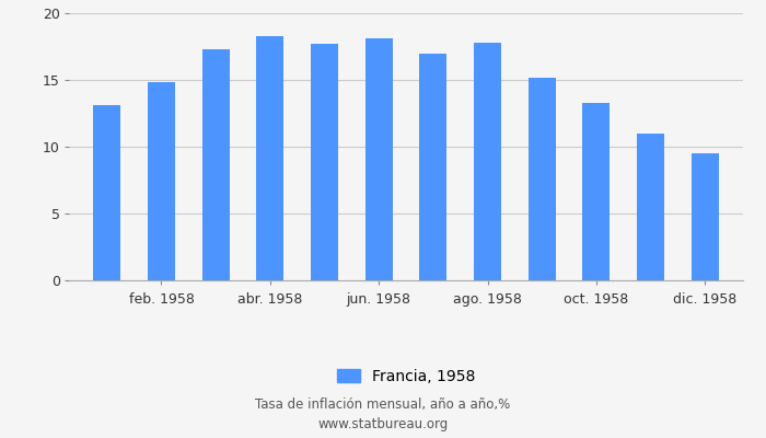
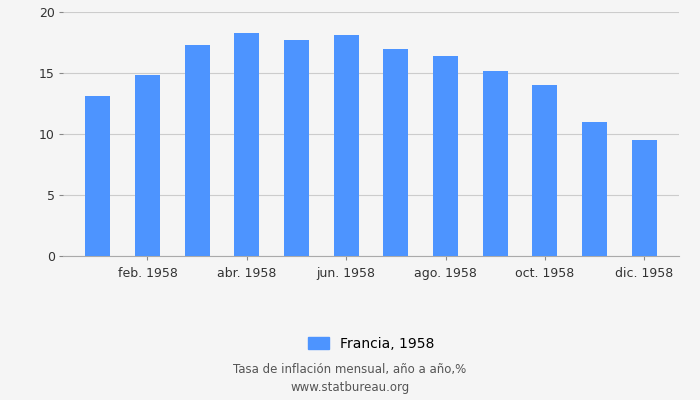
ago. 1958: 17.8 -> 16.4
oct. 1958: 13.3 -> 14.0
